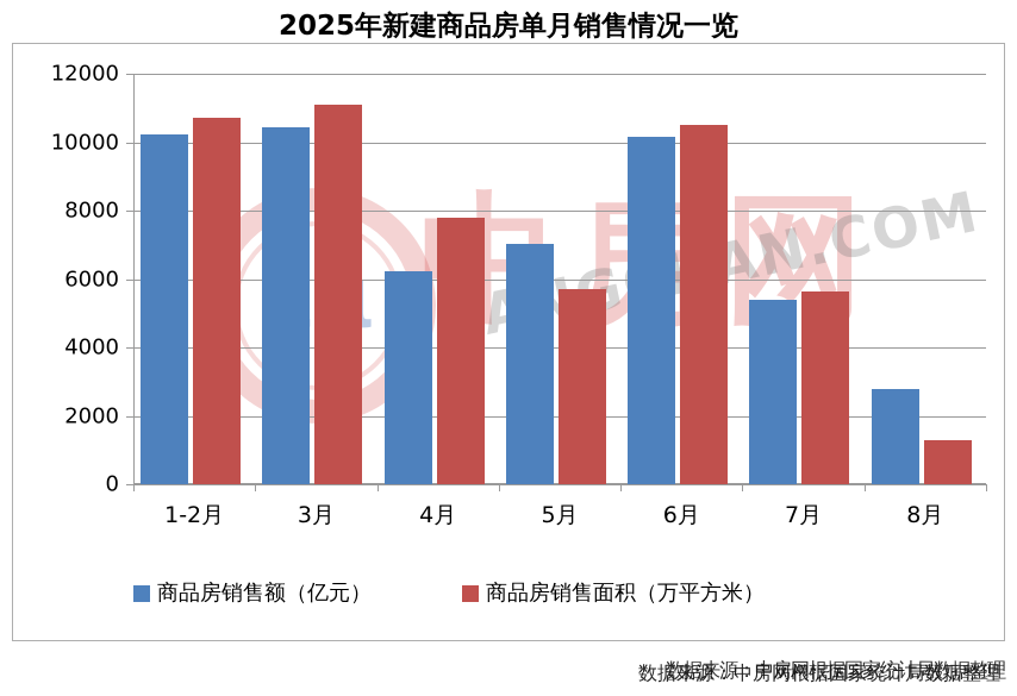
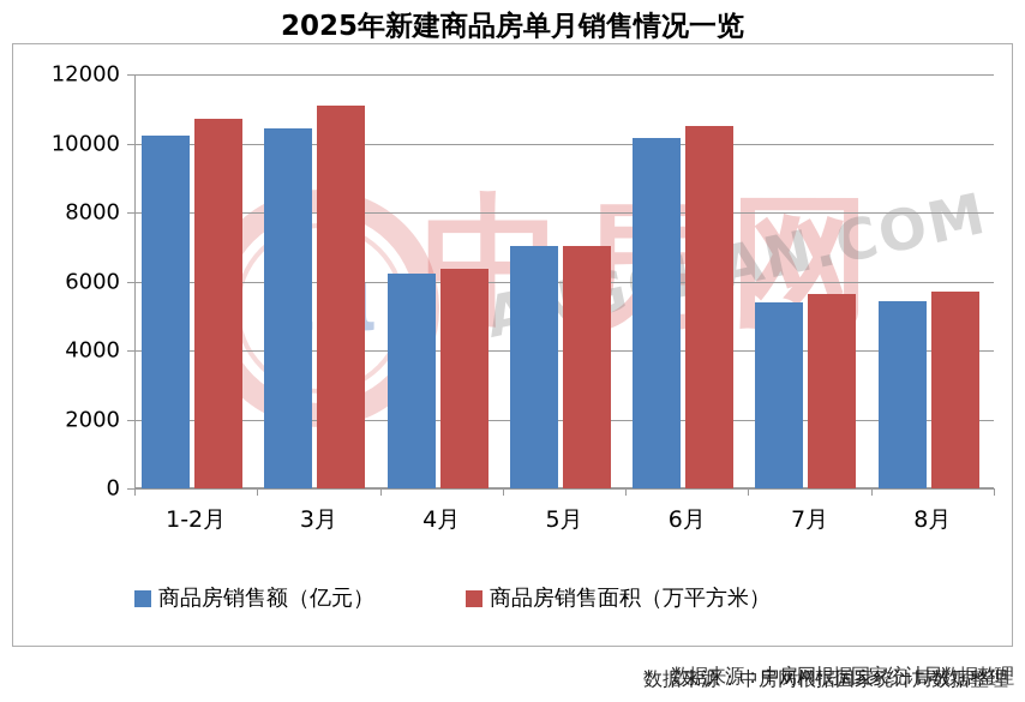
商品房销售面积（万平方米）/4月: 7800 -> 6400
商品房销售面积（万平方米）/5月: 5700 -> 7000
商品房销售额（亿元）/8月: 2800 -> 5400
商品房销售面积（万平方米）/8月: 1300 -> 5700
